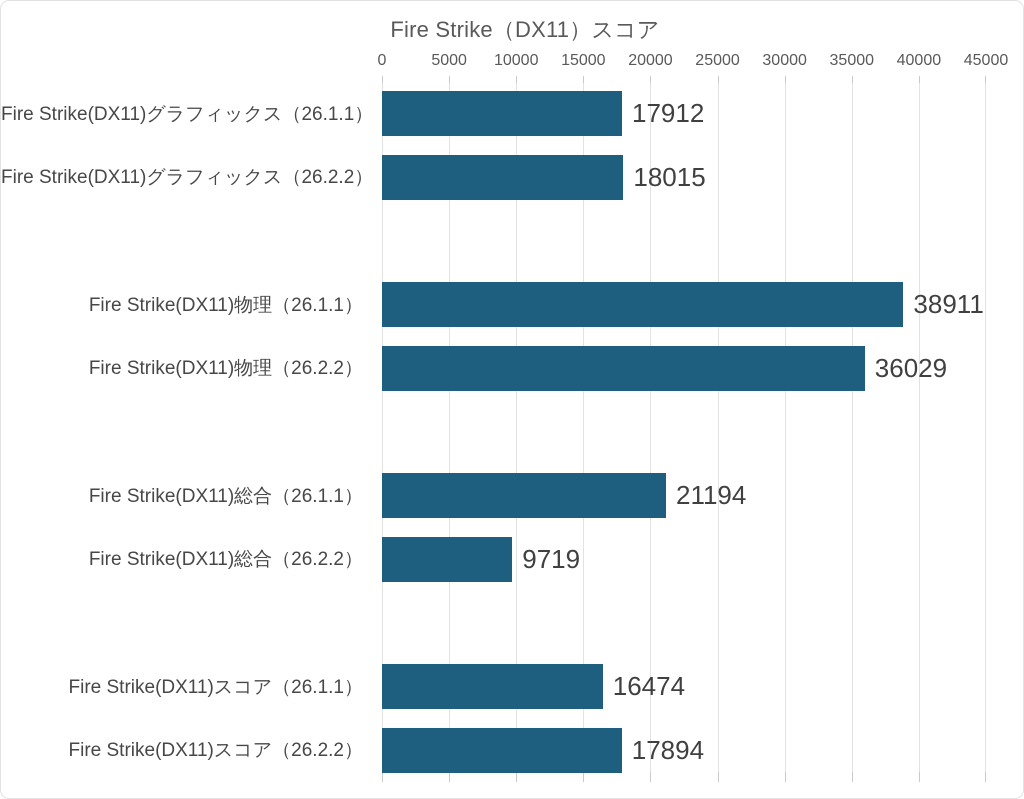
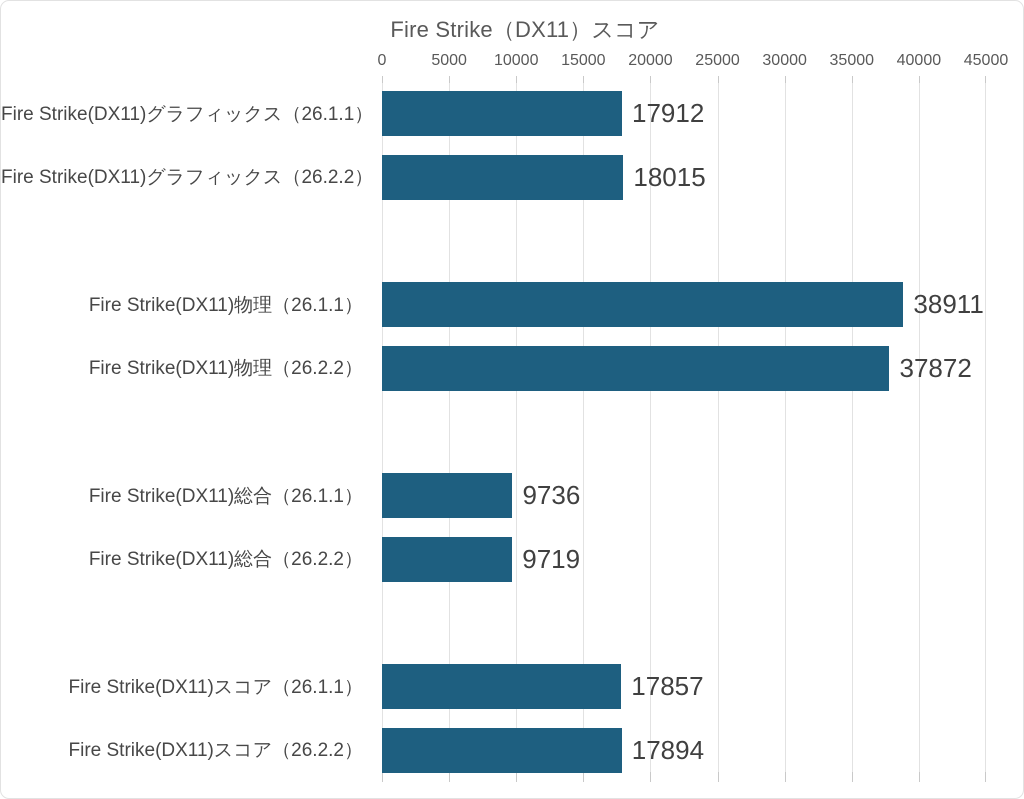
Fire Strike(DX11)物理（26.2.2）: 36029 -> 37872
Fire Strike(DX11)総合（26.1.1）: 21194 -> 9736
Fire Strike(DX11)スコア（26.1.1）: 16474 -> 17857
